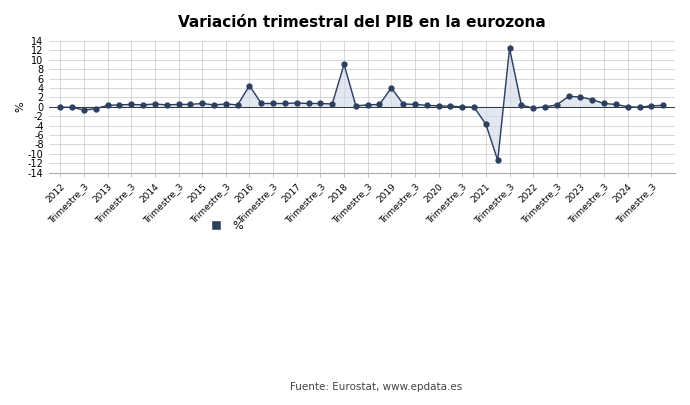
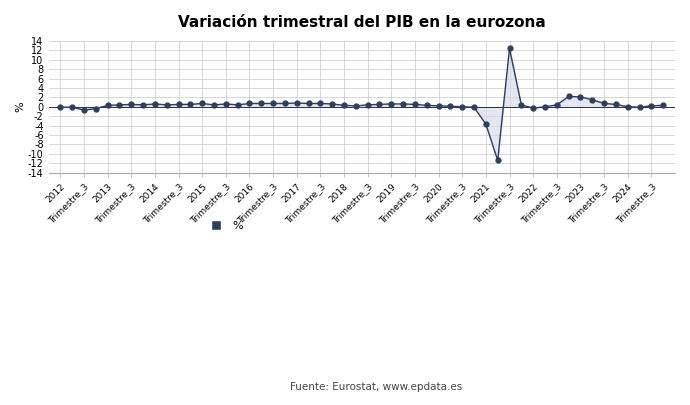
2016: 4.5 -> 0.7
2018: 9.0 -> 0.3
2019: 4.0 -> 0.6
